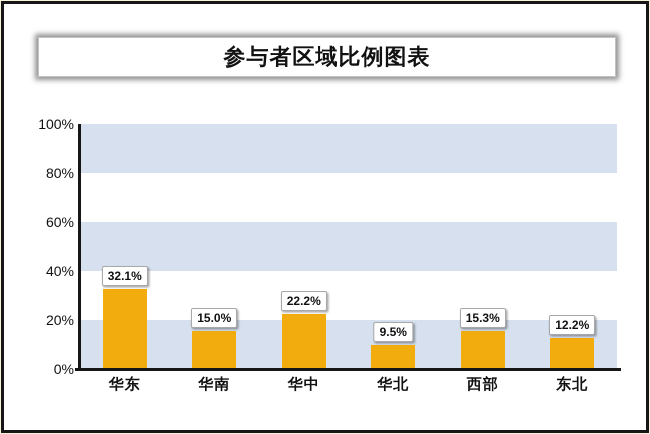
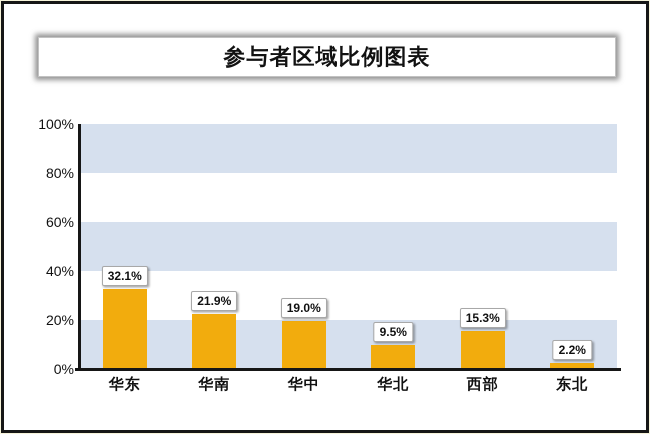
华南: 15.0% -> 21.9%
华中: 22.2% -> 19.0%
东北: 12.2% -> 2.2%
